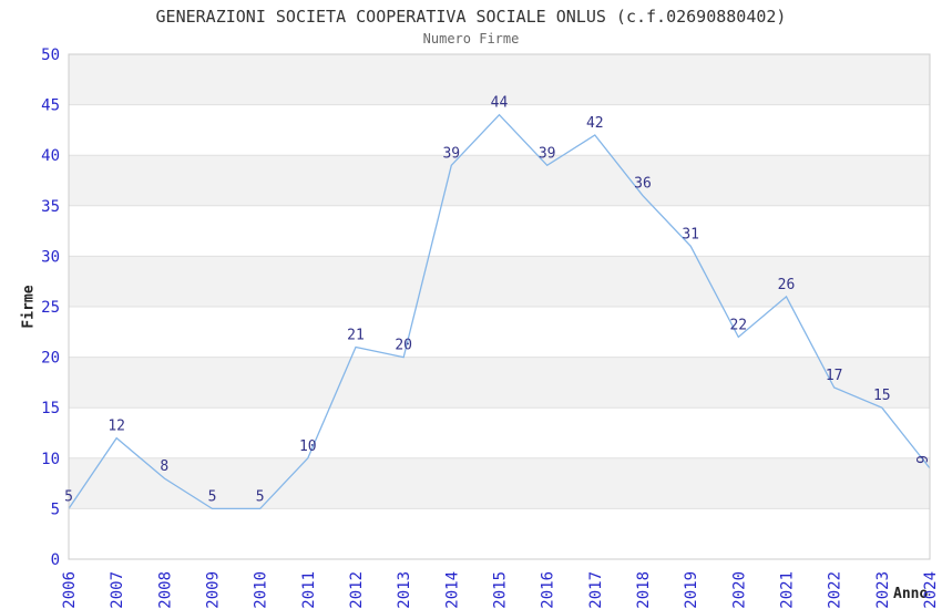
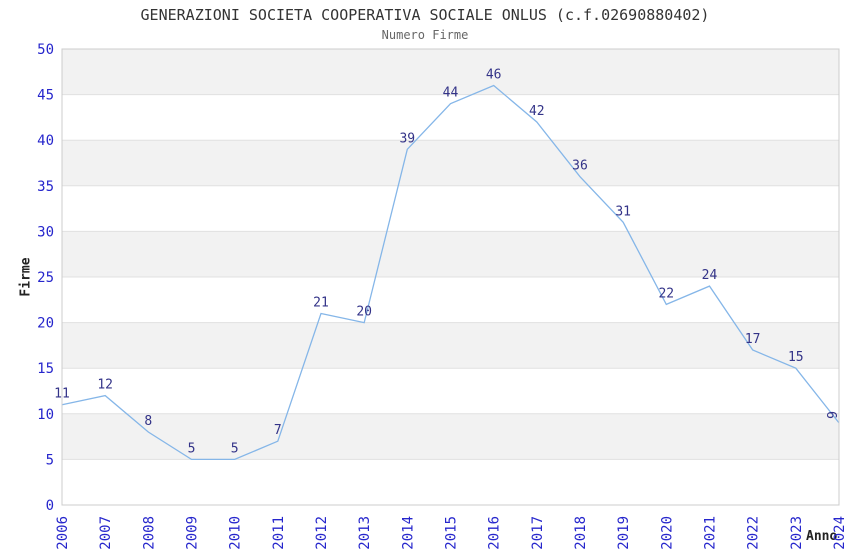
2006: 5 -> 11
2011: 10 -> 7
2016: 39 -> 46
2021: 26 -> 24
